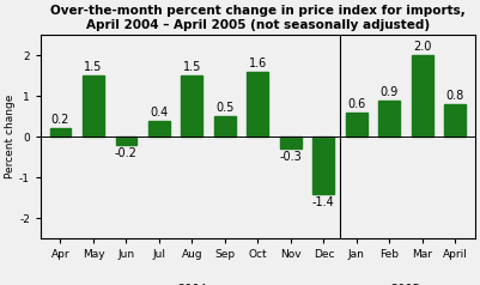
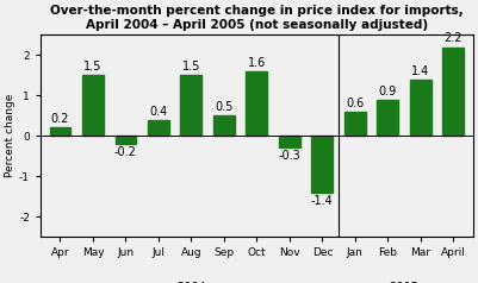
Mar: 2.0 -> 1.4
April: 0.8 -> 2.2
